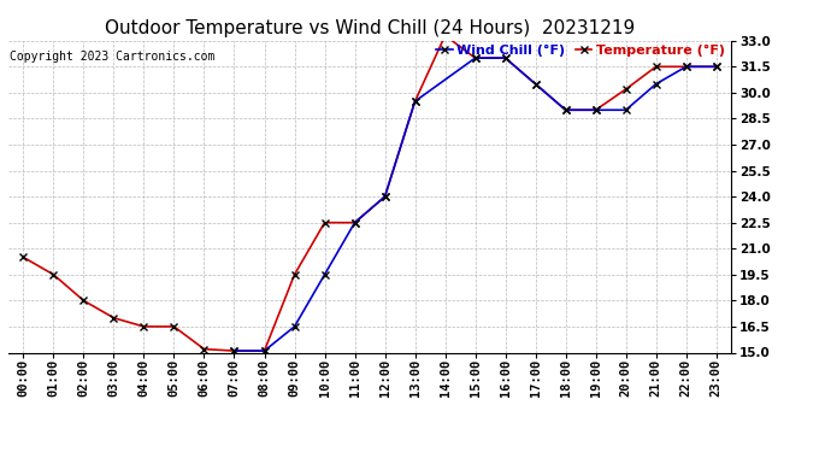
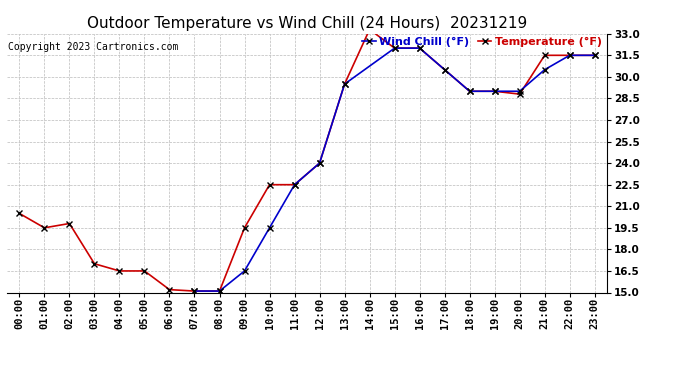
Temperature (°F)/02:00: 18.0 -> 19.8
Temperature (°F)/20:00: 30.2 -> 28.8
